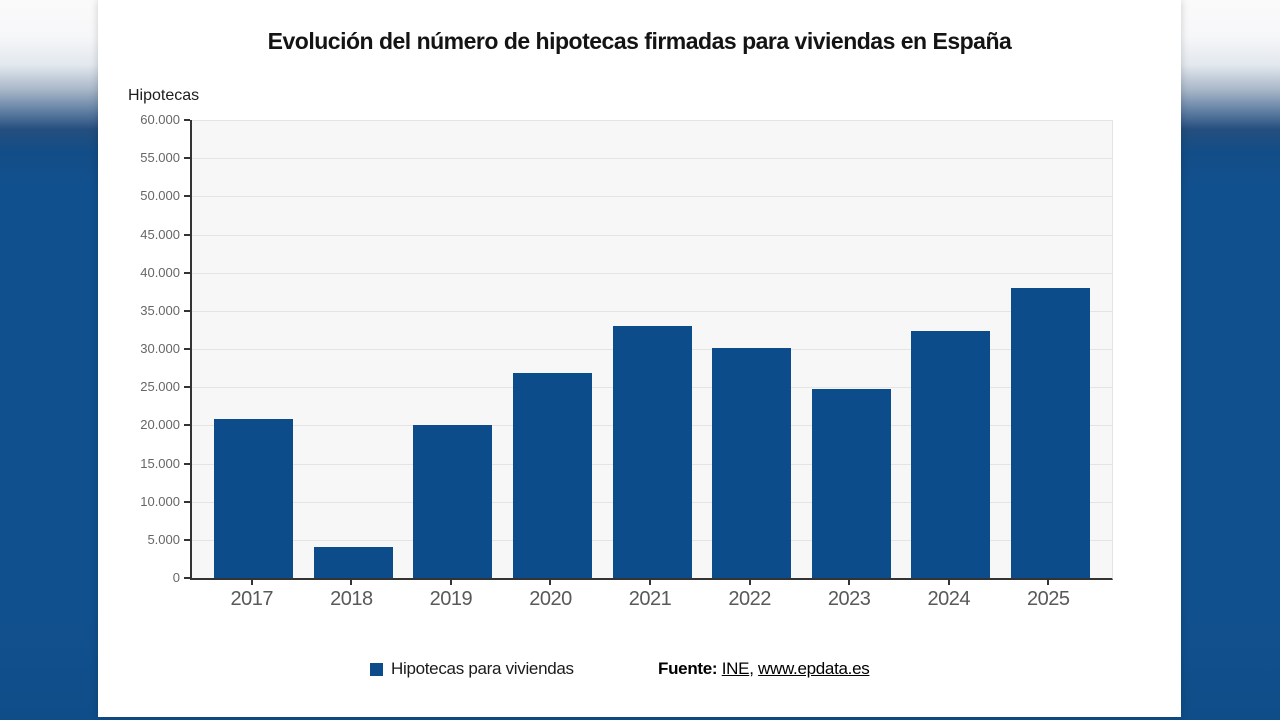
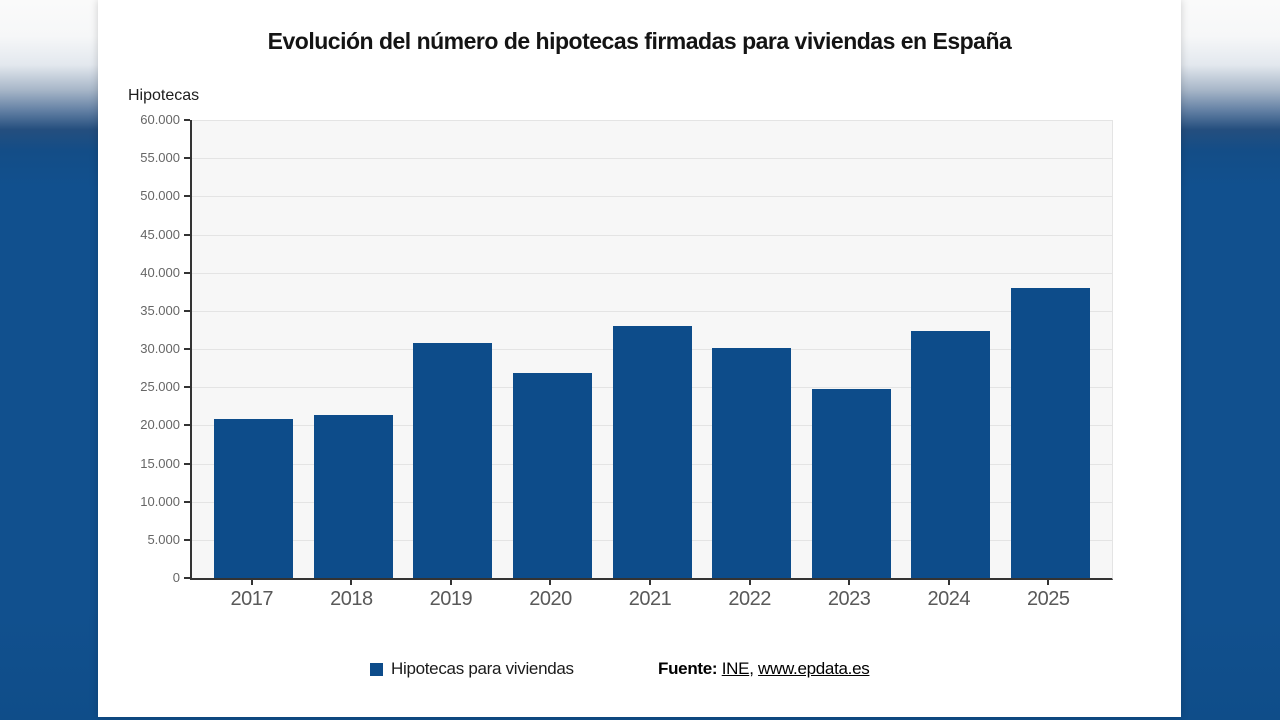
2018: 4000 -> 21000
2019: 20000 -> 31000
